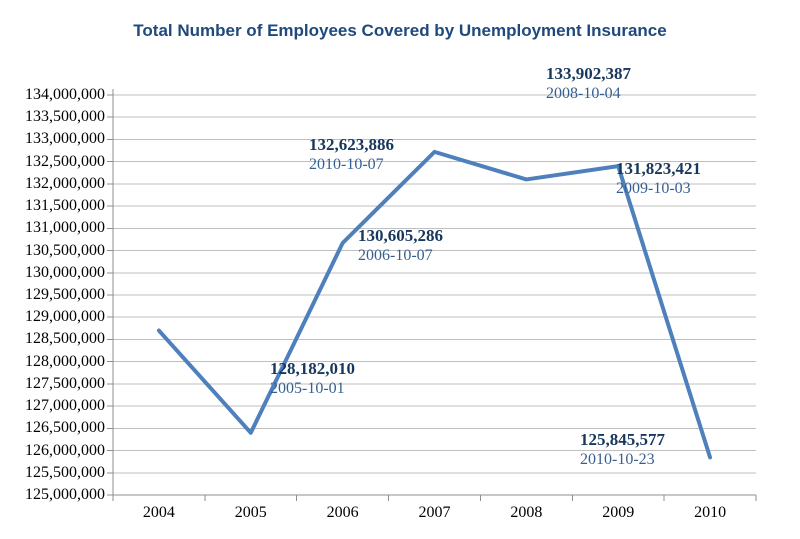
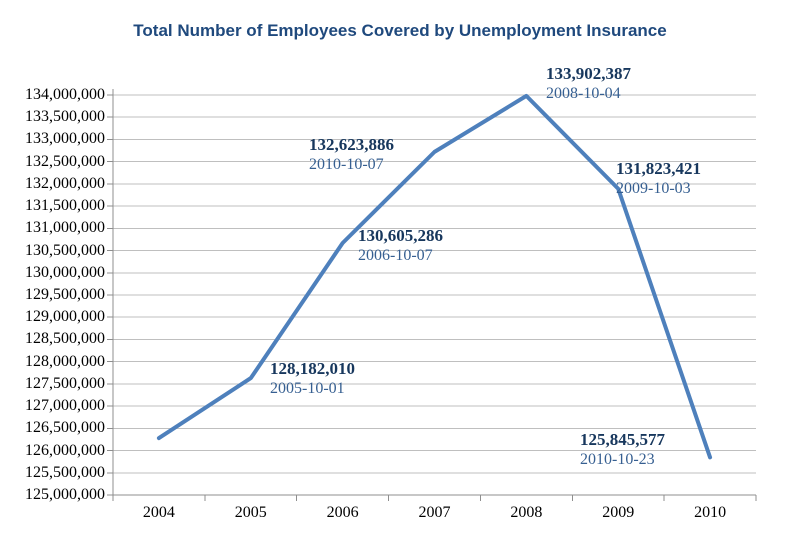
2004: 128700000 -> 126300000
2005: 126400000 -> 127600000
2008: 132100000 -> 134000000
2009: 132400000 -> 131900000
